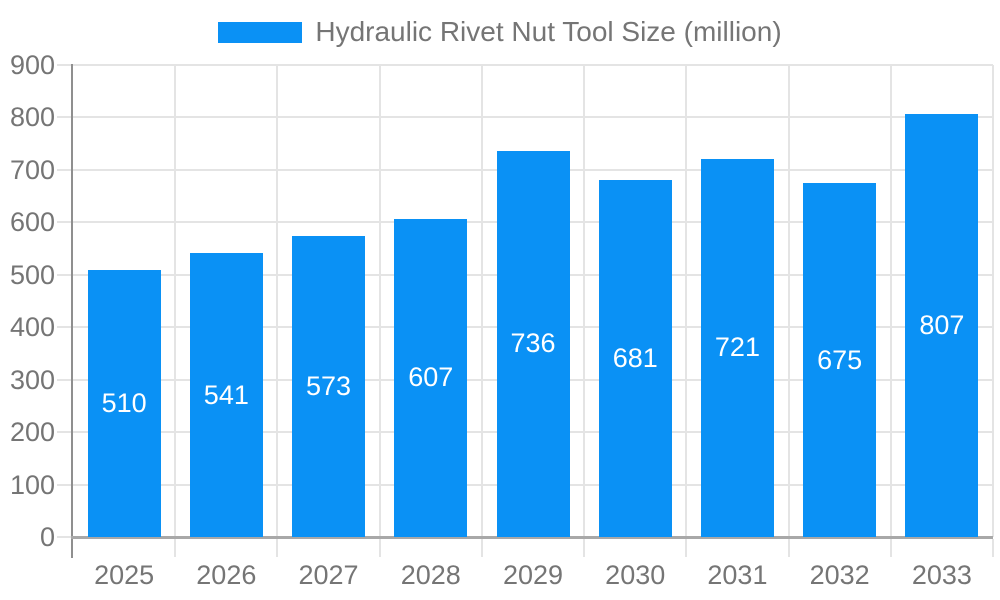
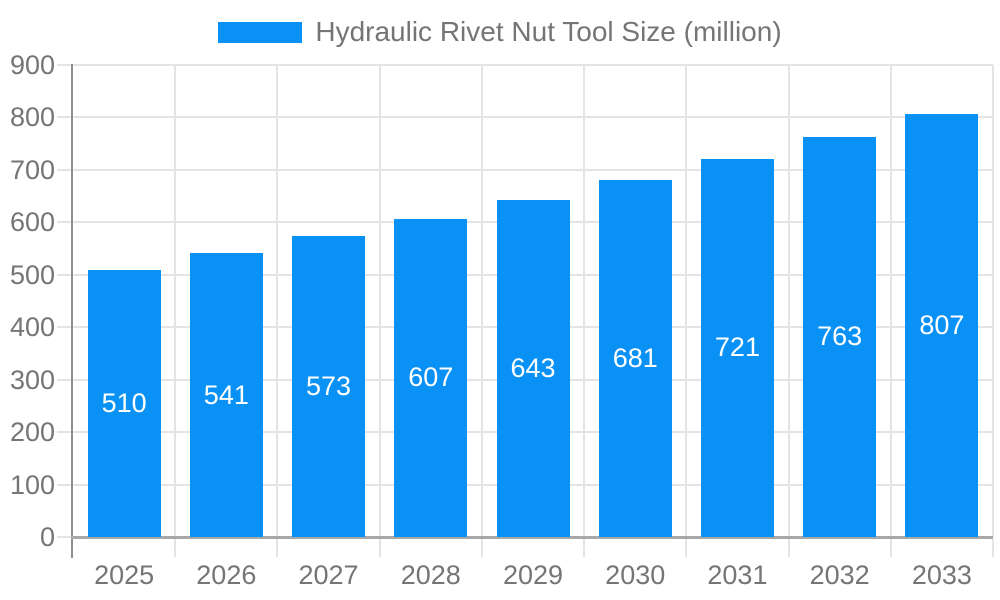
2029: 736 -> 643
2032: 675 -> 763
